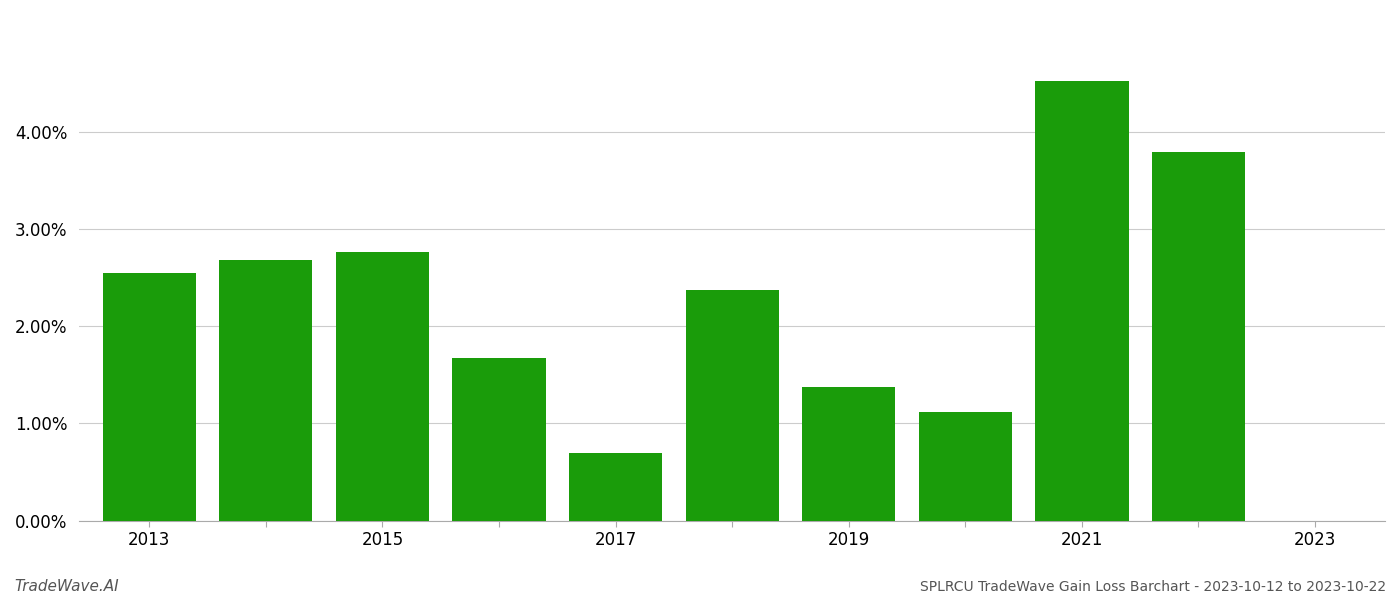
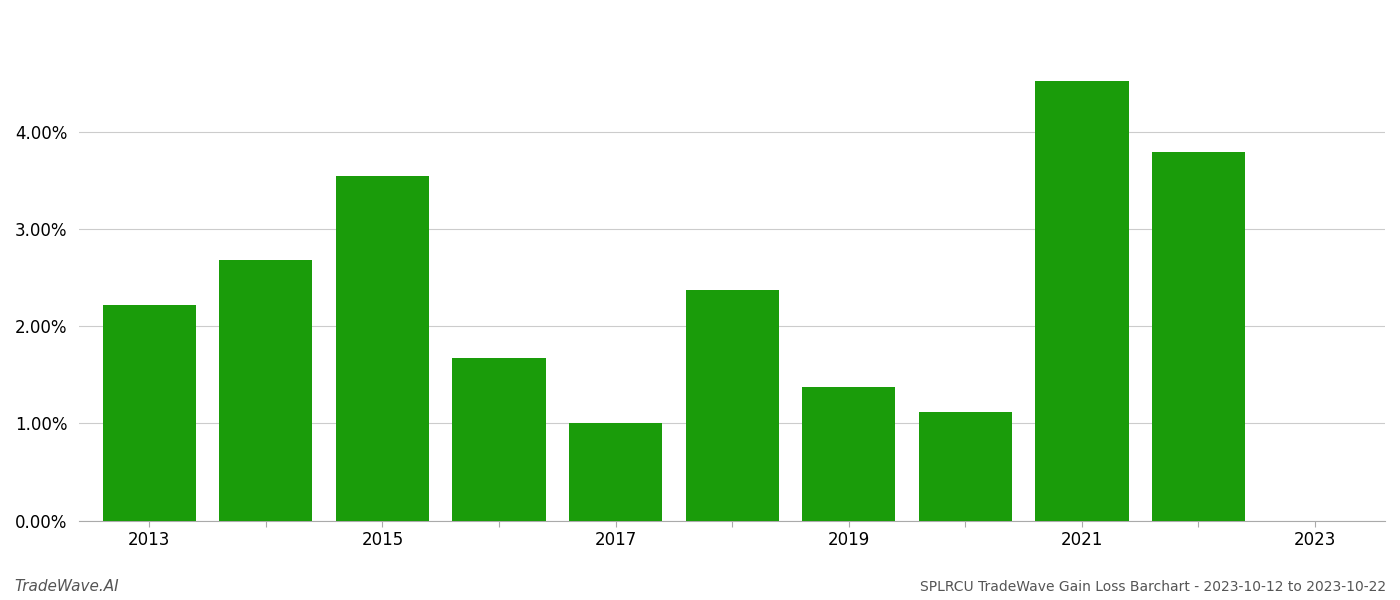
2013: 2.55% -> 2.22%
2015: 2.76% -> 3.54%
2017: 0.70% -> 1.00%
